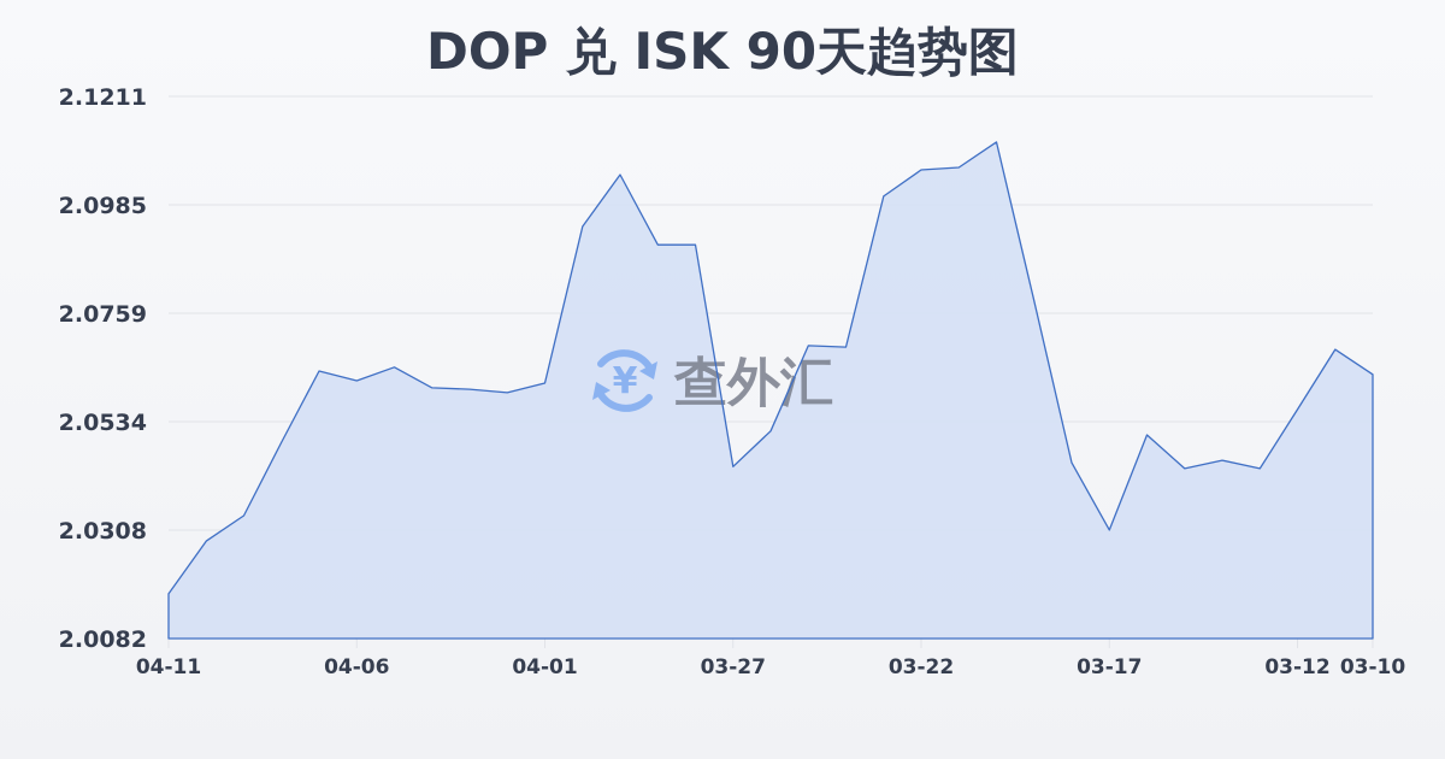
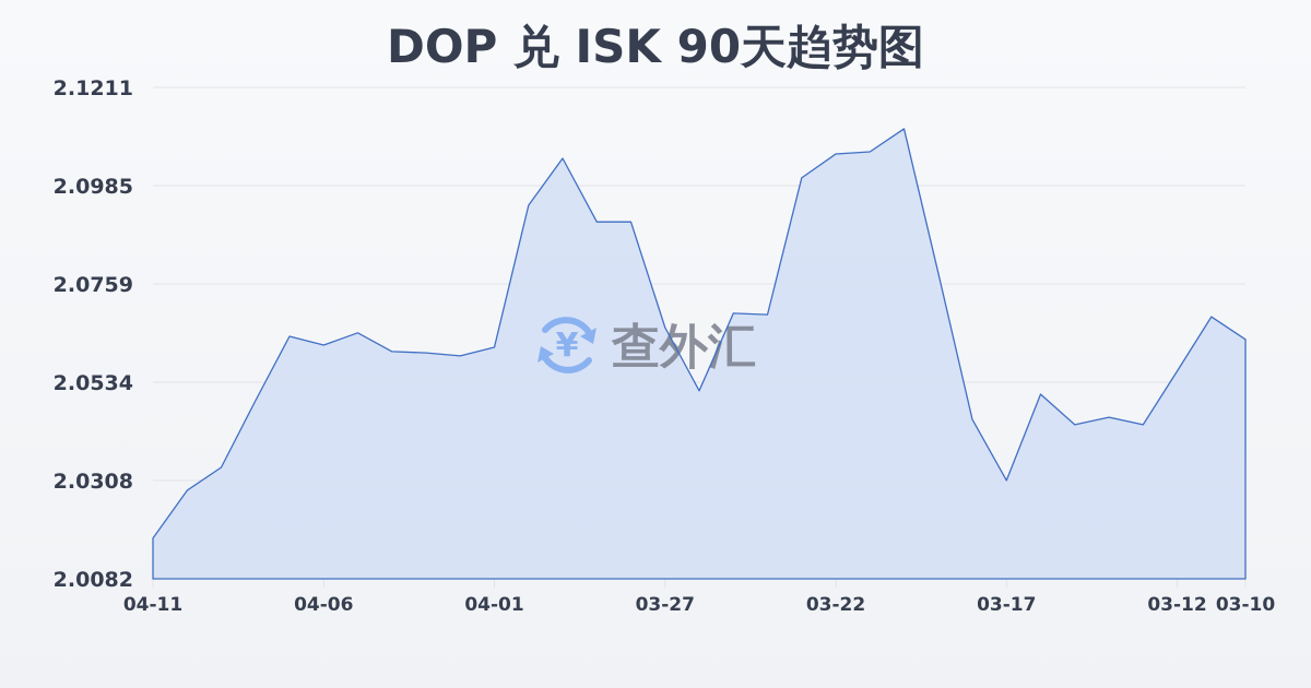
03-27: 2.044 -> 2.066
